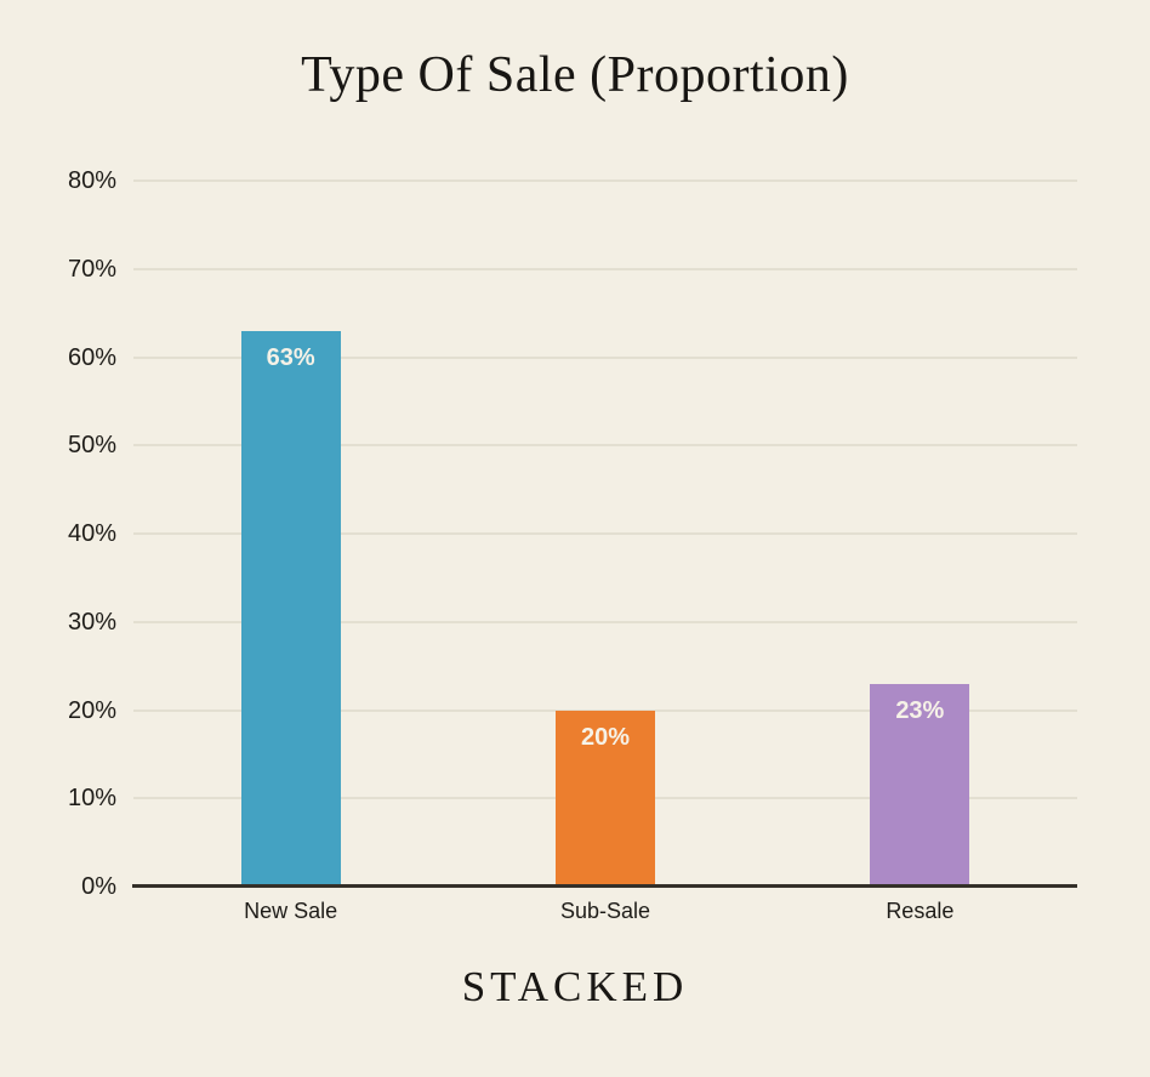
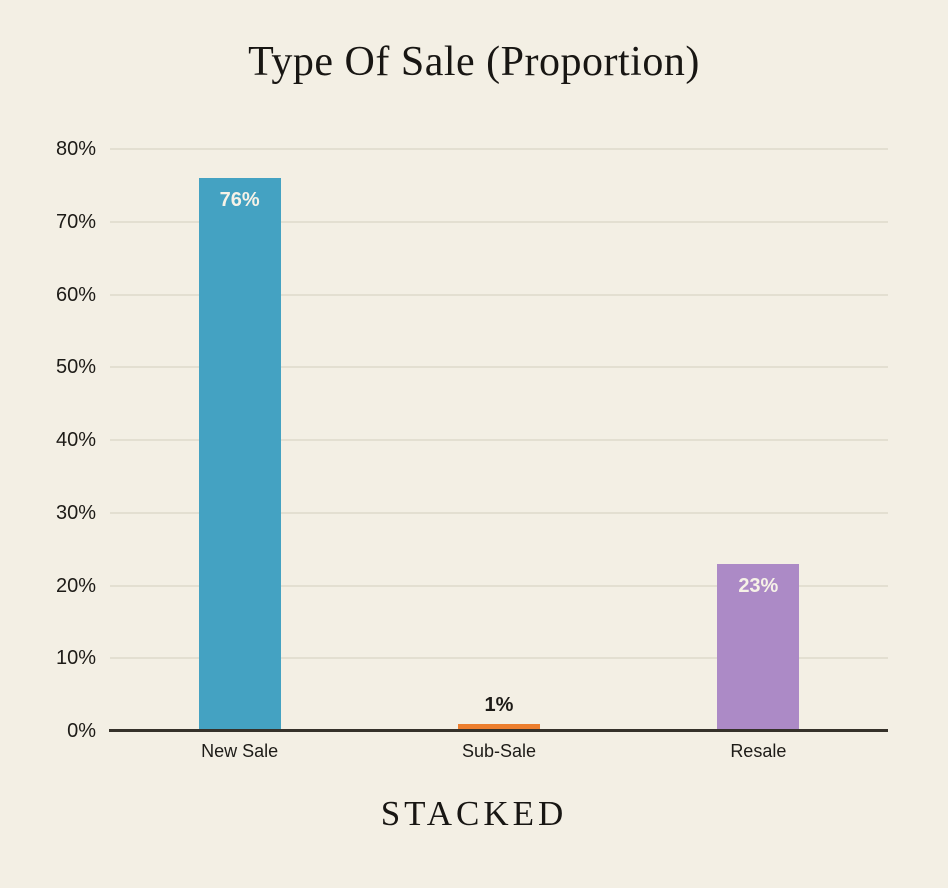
New Sale: 63% -> 76%
Sub-Sale: 20% -> 1%
